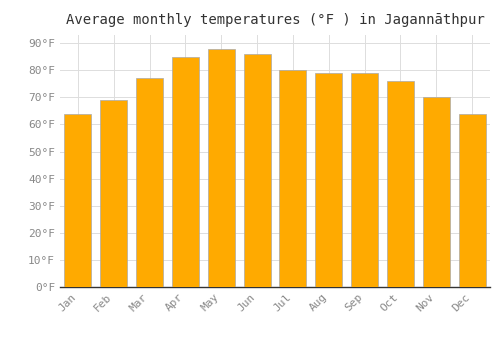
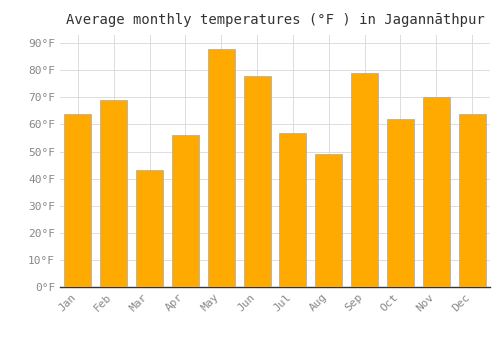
Mar: 77°F -> 43°F
Apr: 85°F -> 56°F
Jun: 86°F -> 78°F
Jul: 80°F -> 57°F
Aug: 79°F -> 49°F
Oct: 76°F -> 62°F
